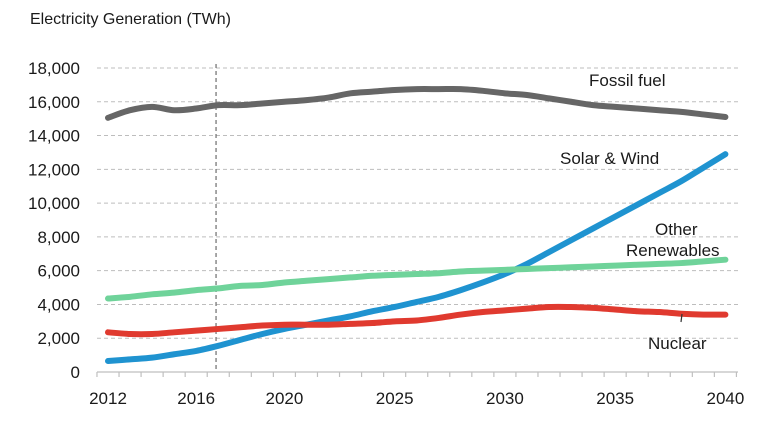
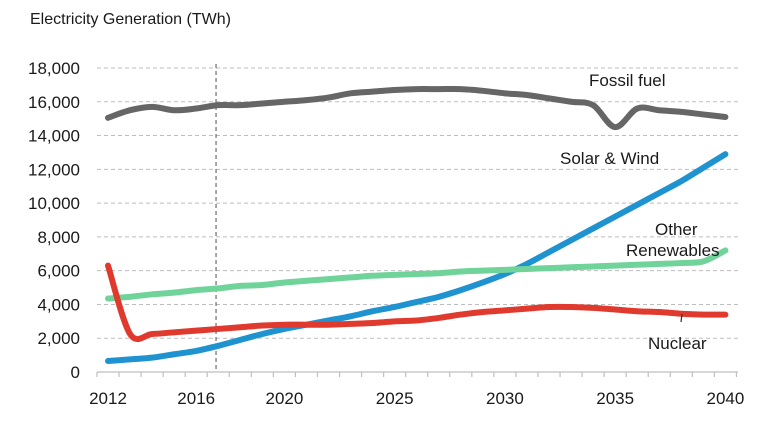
Nuclear/2012: 2400 -> 6300
Fossil fuel/2035: 15700 -> 14500
Other Renewables/2040: 6600 -> 7200
